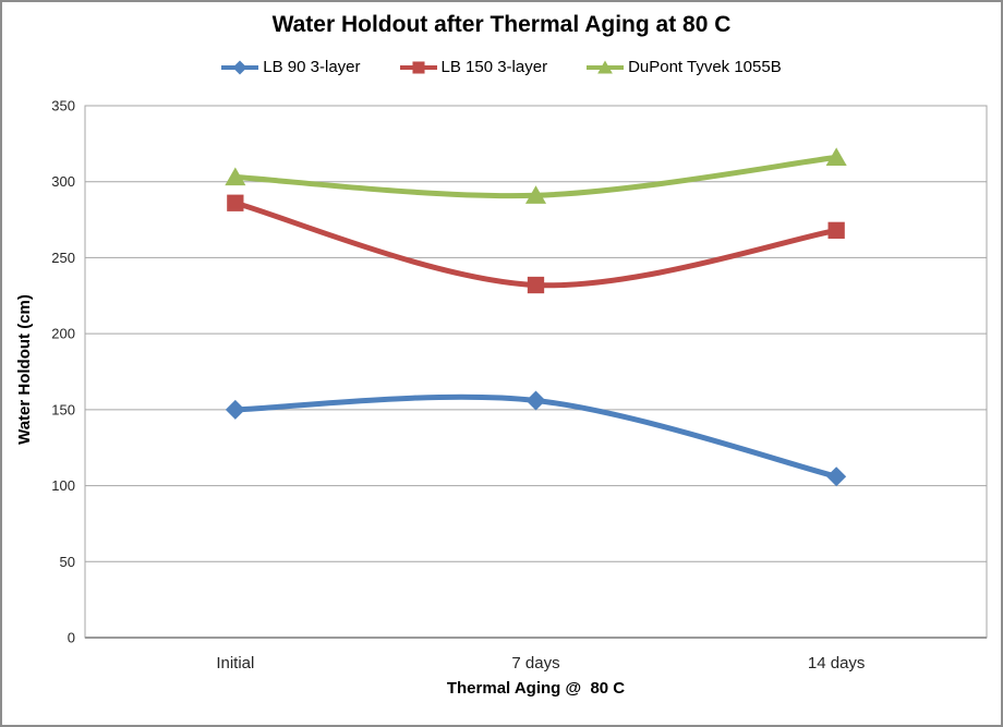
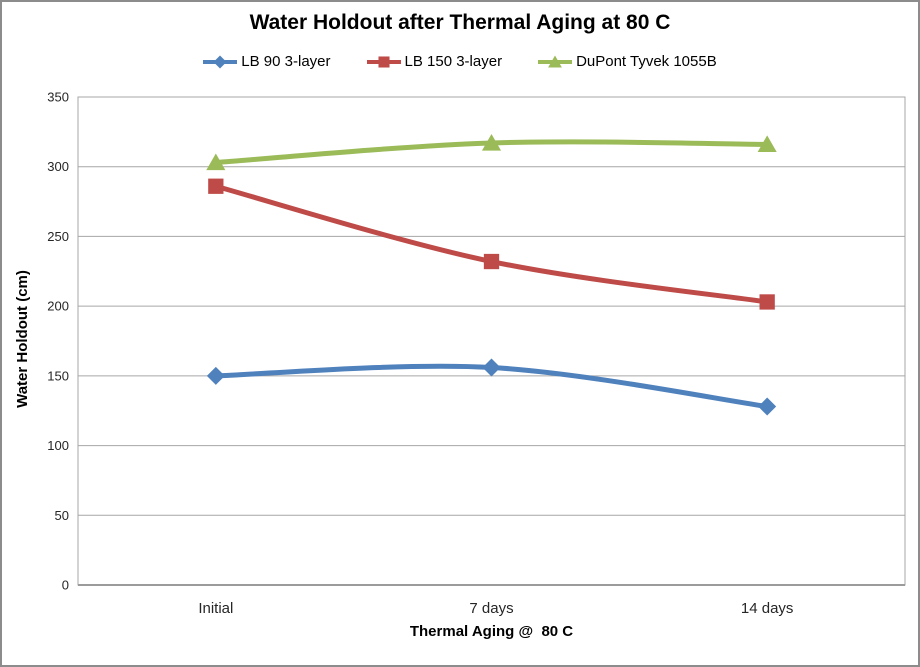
DuPont Tyvek 1055B/7 days: 291 -> 317
LB 90 3-layer/14 days: 106 -> 128
LB 150 3-layer/14 days: 268 -> 203
